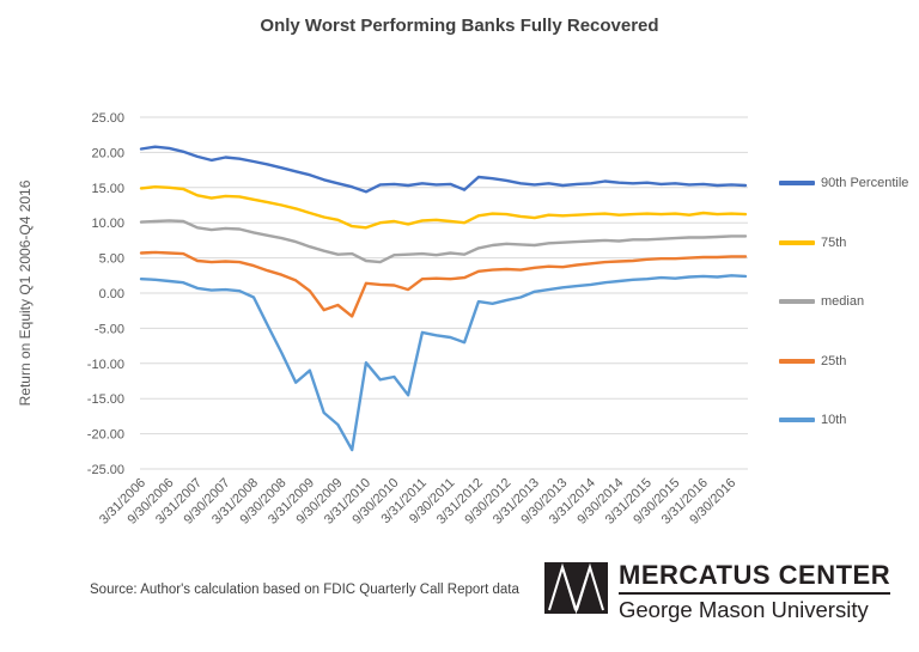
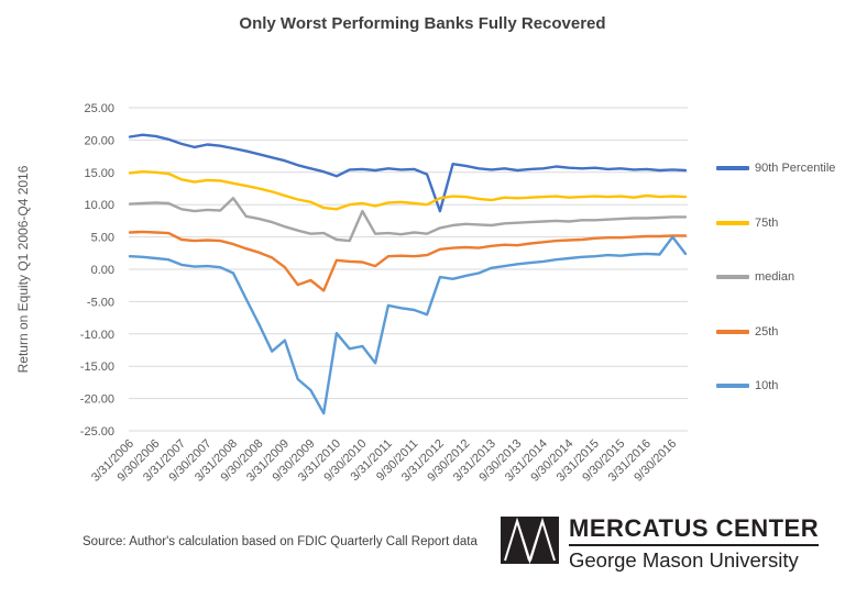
median/3/31/2008: 9 -> 11
median/9/30/2010: 5 -> 9
90th Percentile/3/31/2012: 16 -> 9
10th/9/30/2016: 2 -> 5
